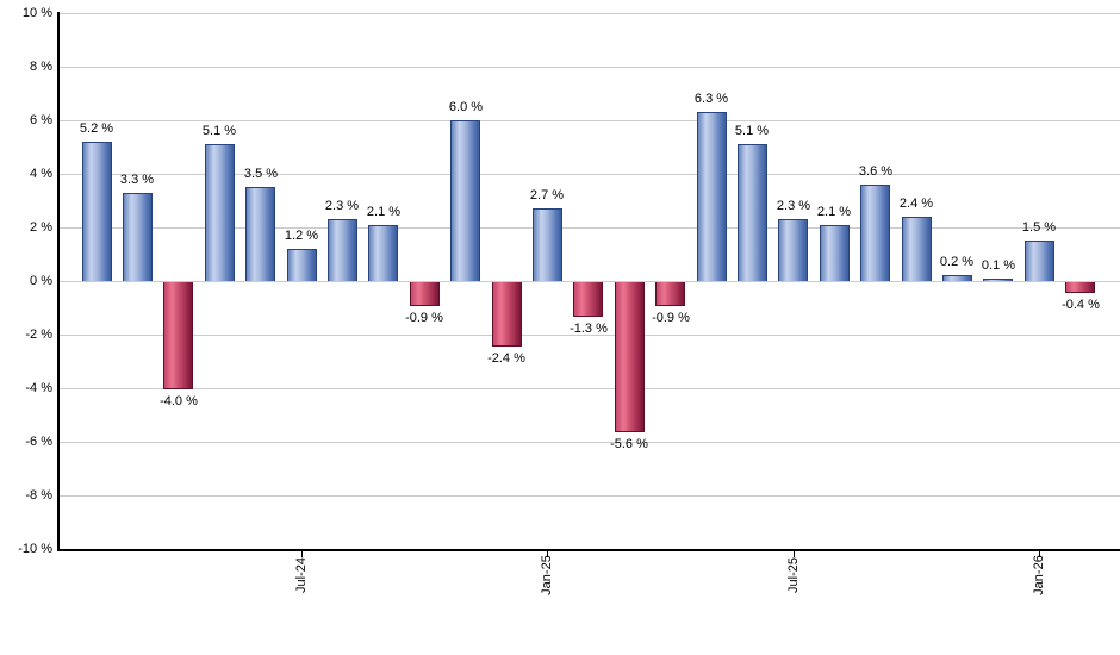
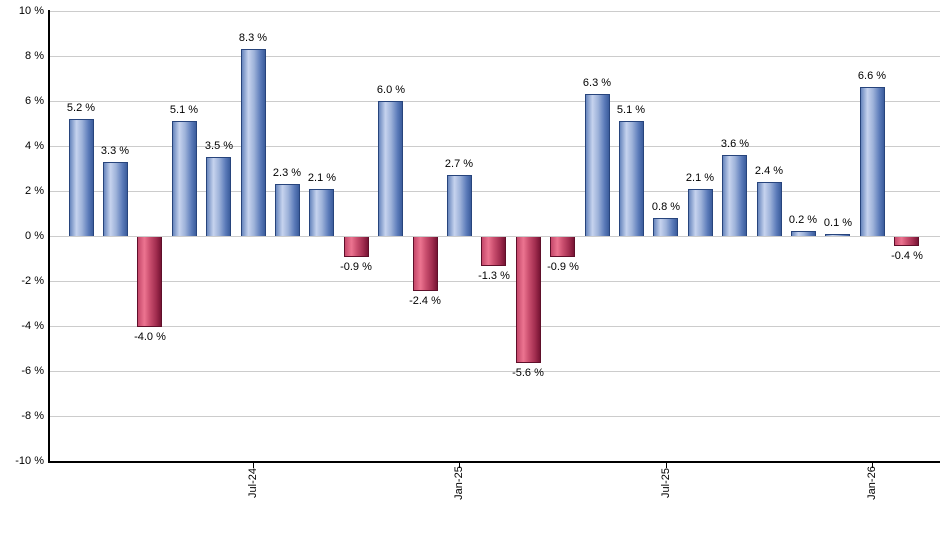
Jul-24: 1.2 -> 8.3
Jul-25: 2.3 -> 0.8
Jan-26: 1.5 -> 6.6
